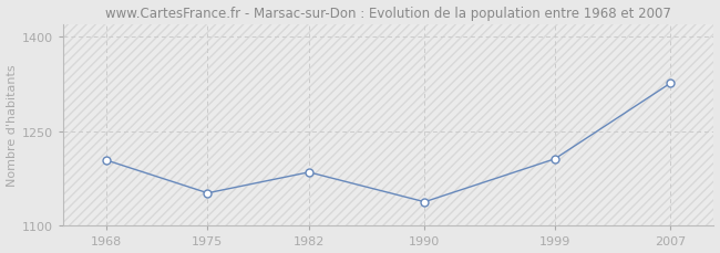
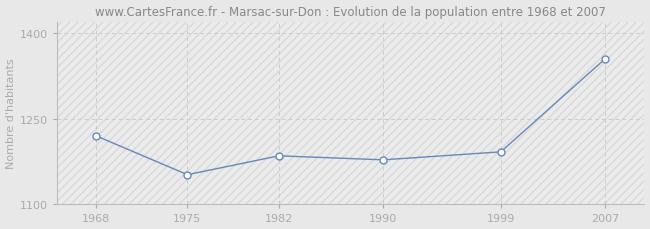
1968: 1204 -> 1220
1990: 1138 -> 1178
1999: 1206 -> 1192
2007: 1326 -> 1355
